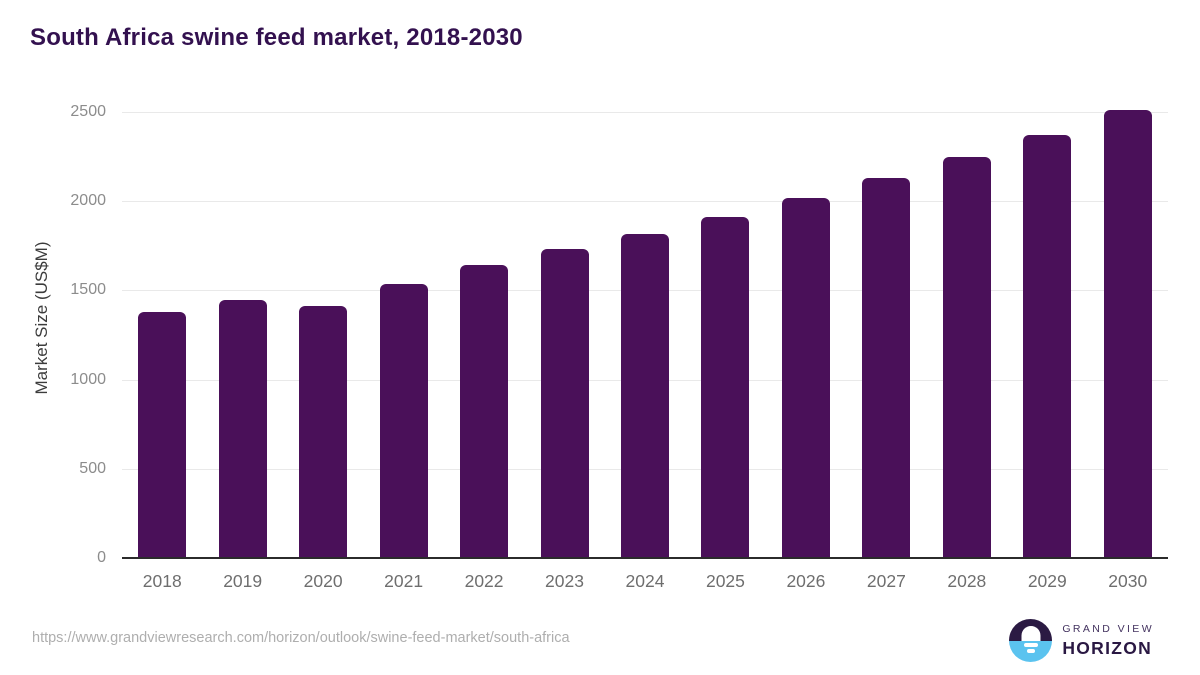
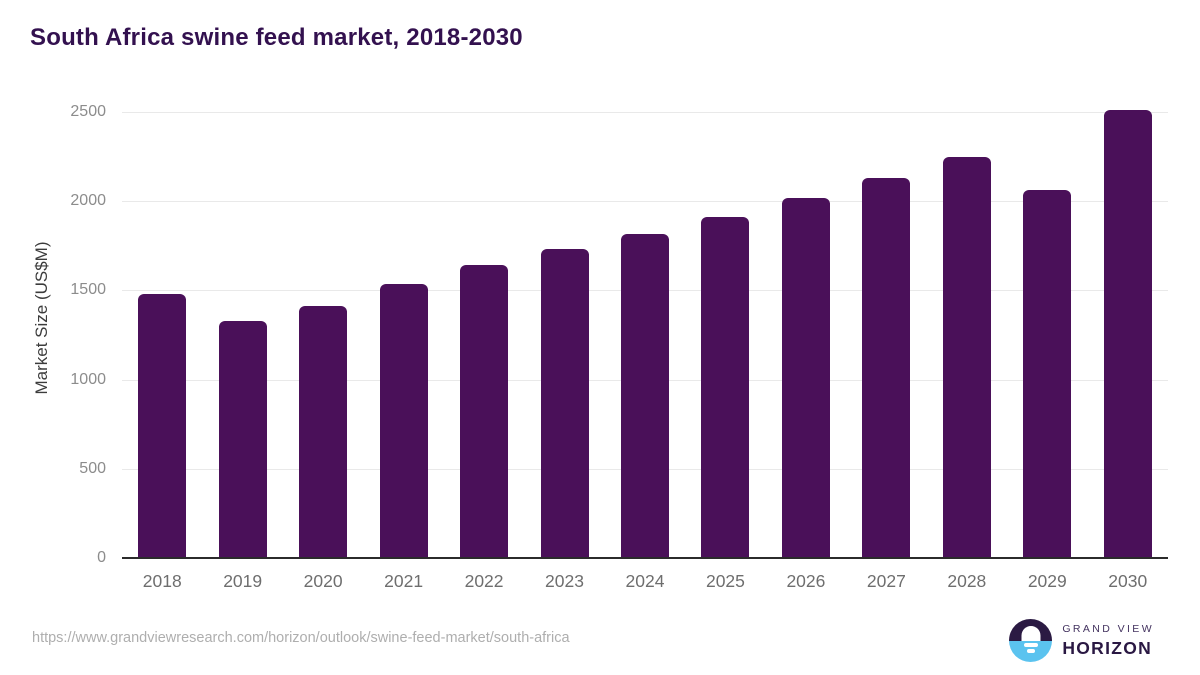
2018: 1380 -> 1480
2019: 1450 -> 1330
2029: 2370 -> 2060
